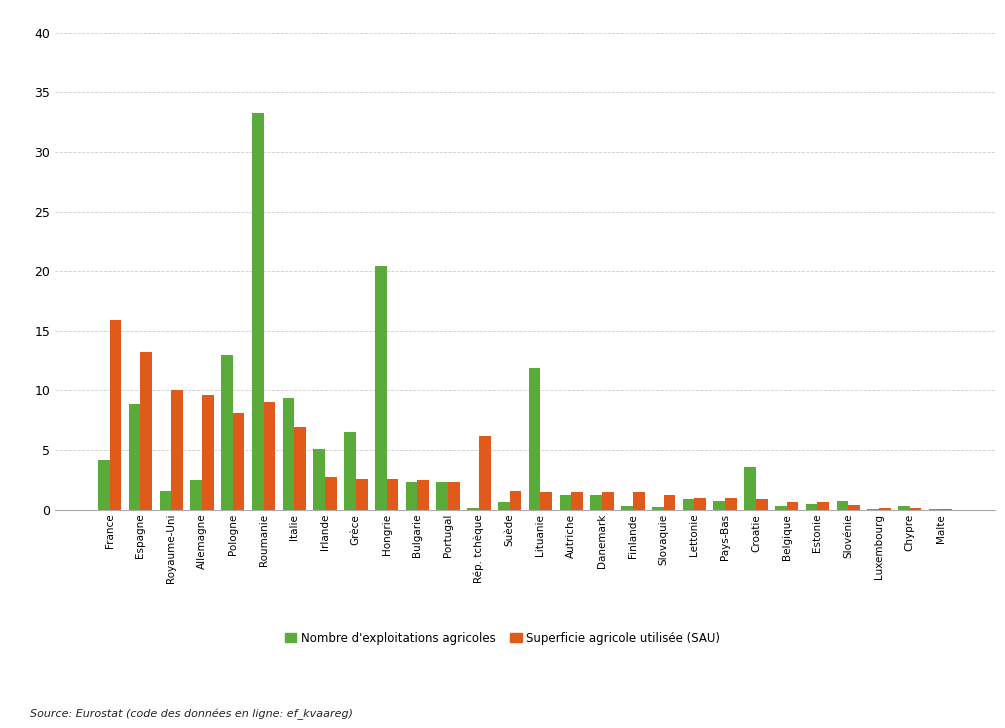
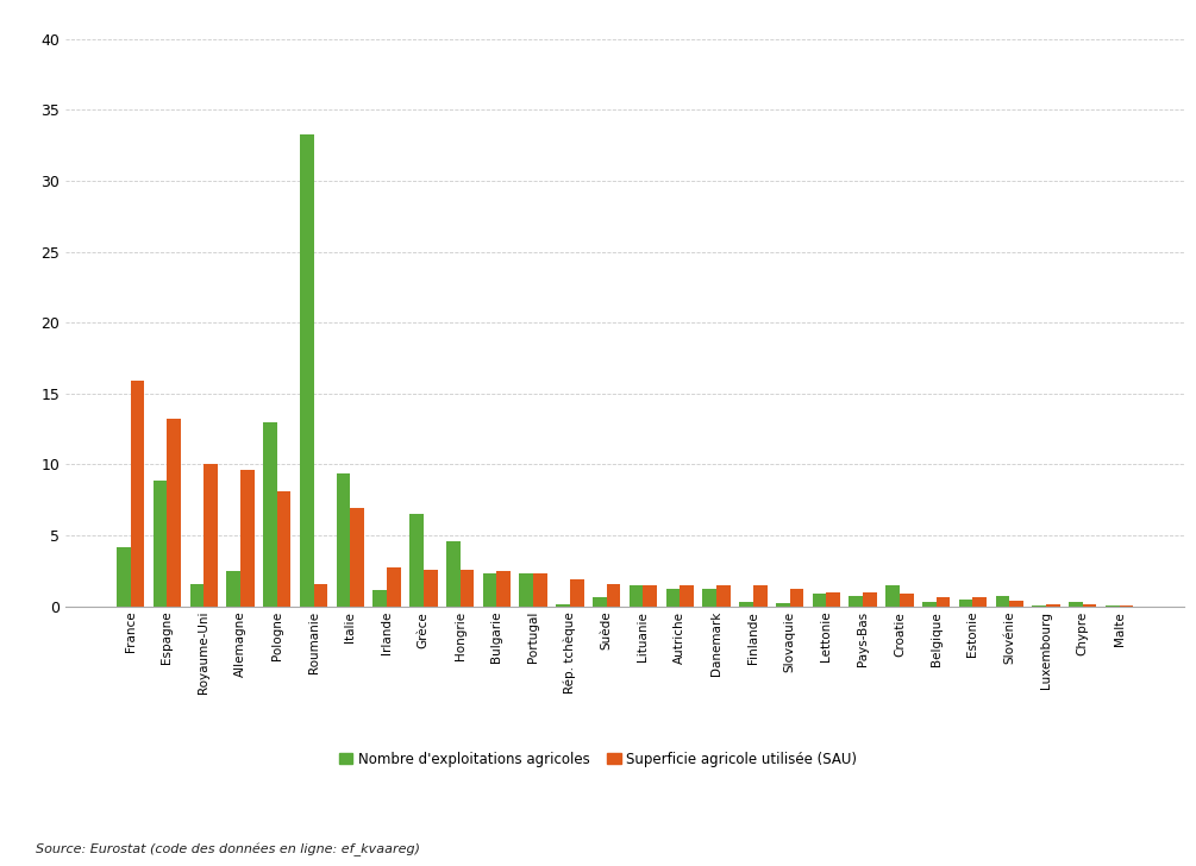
Superficie agricole utilisée (SAU)/Roumanie: 9.0 -> 1.6
Nombre d'exploitations agricoles/Irlande: 5.1 -> 1.1
Nombre d'exploitations agricoles/Hongrie: 20.4 -> 4.6
Superficie agricole utilisée (SAU)/Rép. tchèque: 6.2 -> 1.9
Nombre d'exploitations agricoles/Lituanie: 11.9 -> 1.5
Nombre d'exploitations agricoles/Croatie: 3.6 -> 1.5
